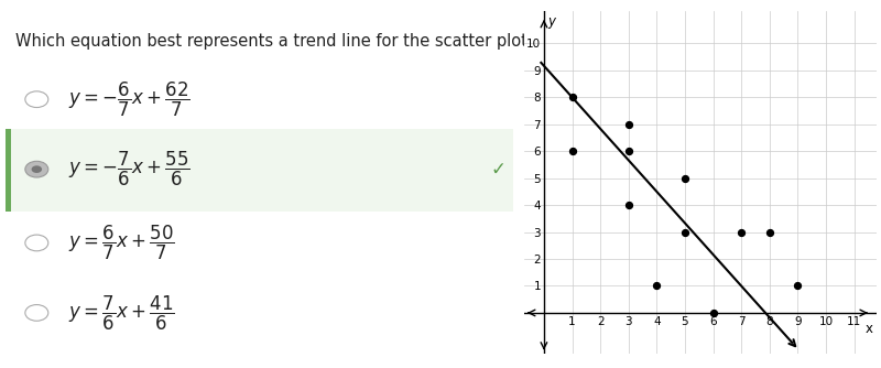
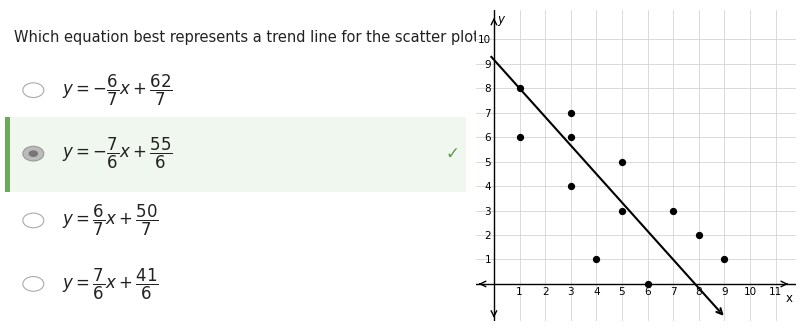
8: 3 -> 2
